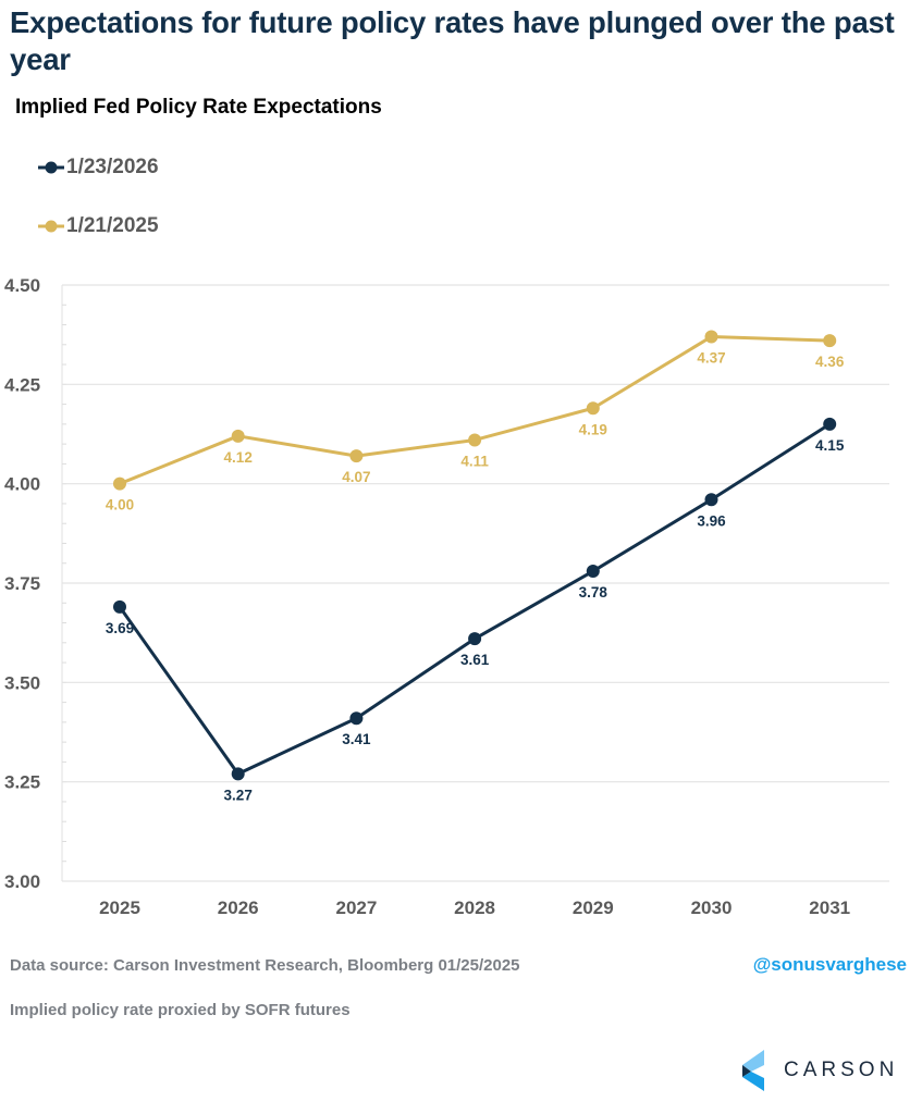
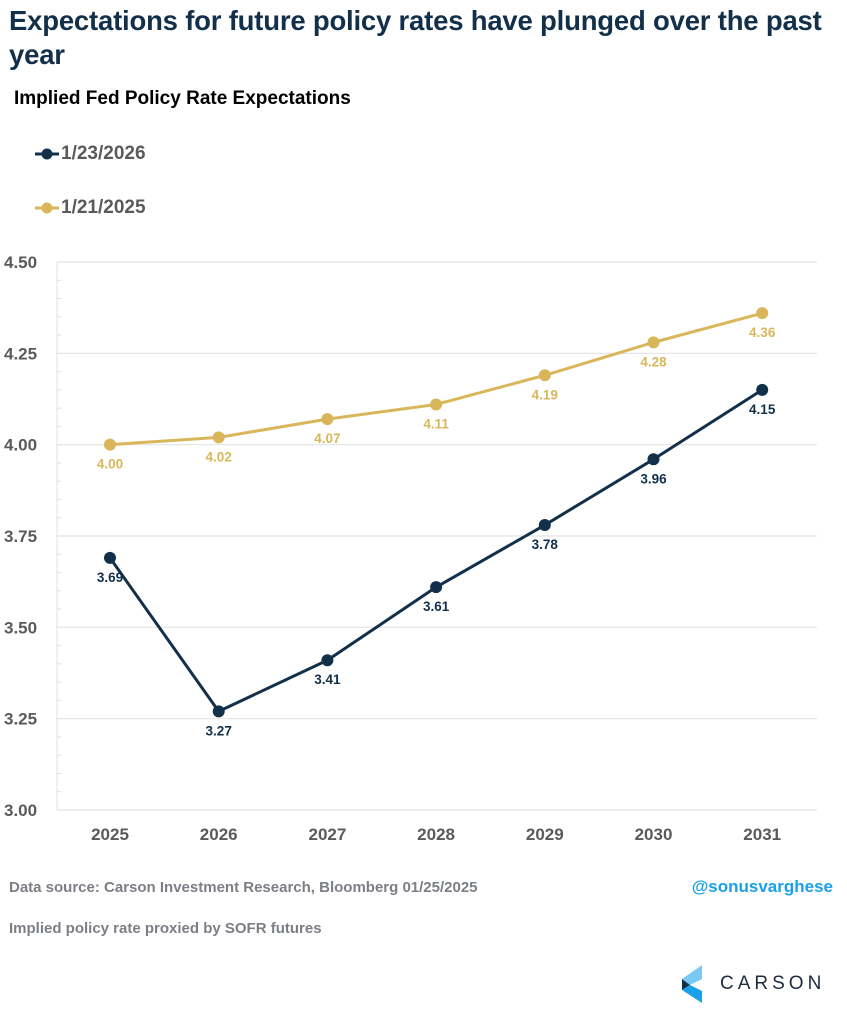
1/21/2025/2026: 4.12 -> 4.02
1/21/2025/2030: 4.37 -> 4.28
